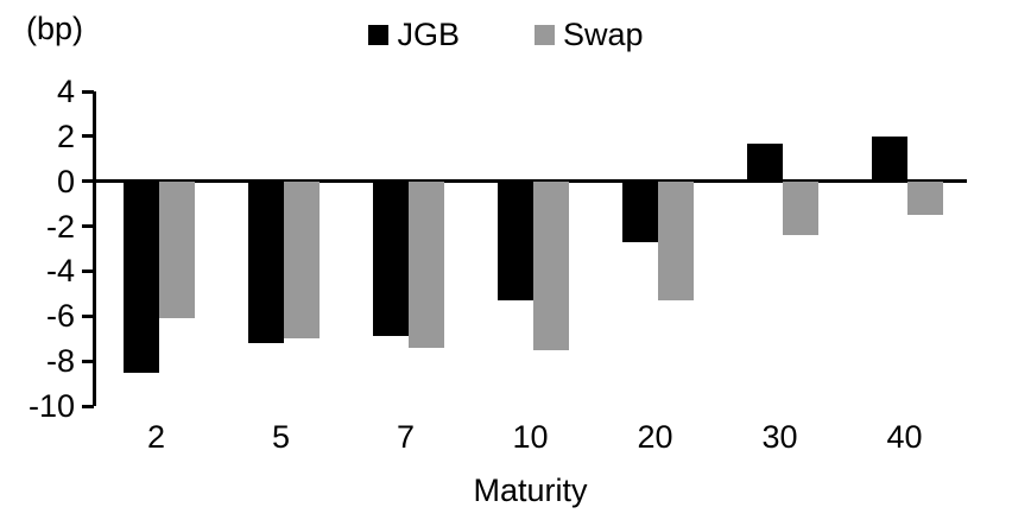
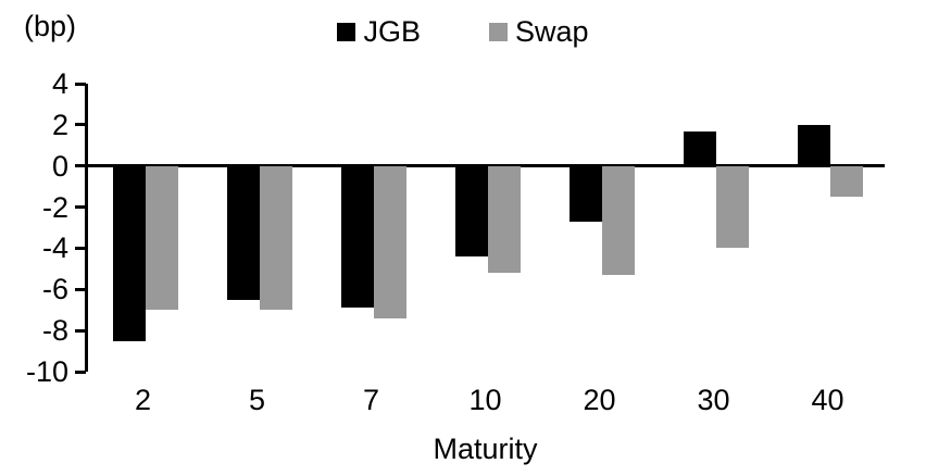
Swap/2: -6.1 -> -7.0
JGB/5: -7.2 -> -6.5
JGB/10: -5.3 -> -4.4
Swap/10: -7.5 -> -5.2
Swap/30: -2.4 -> -4.0
